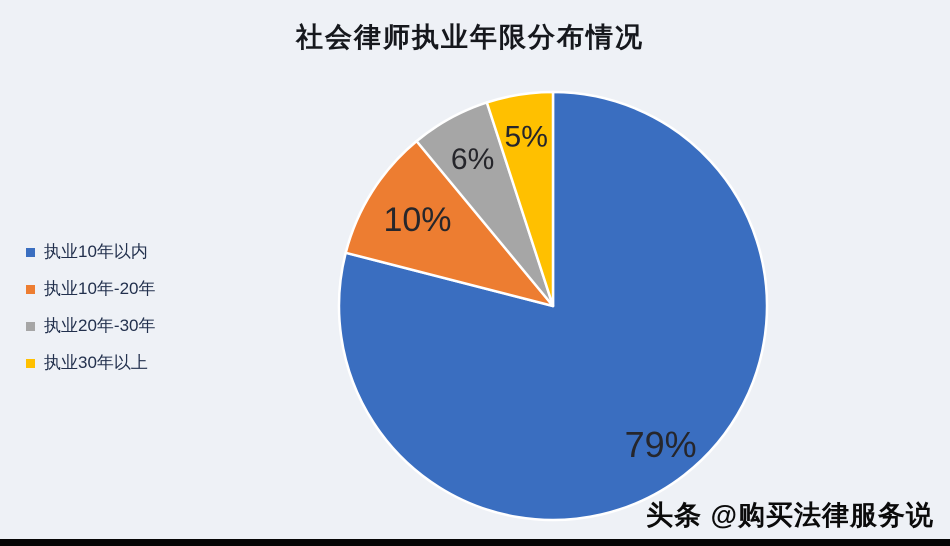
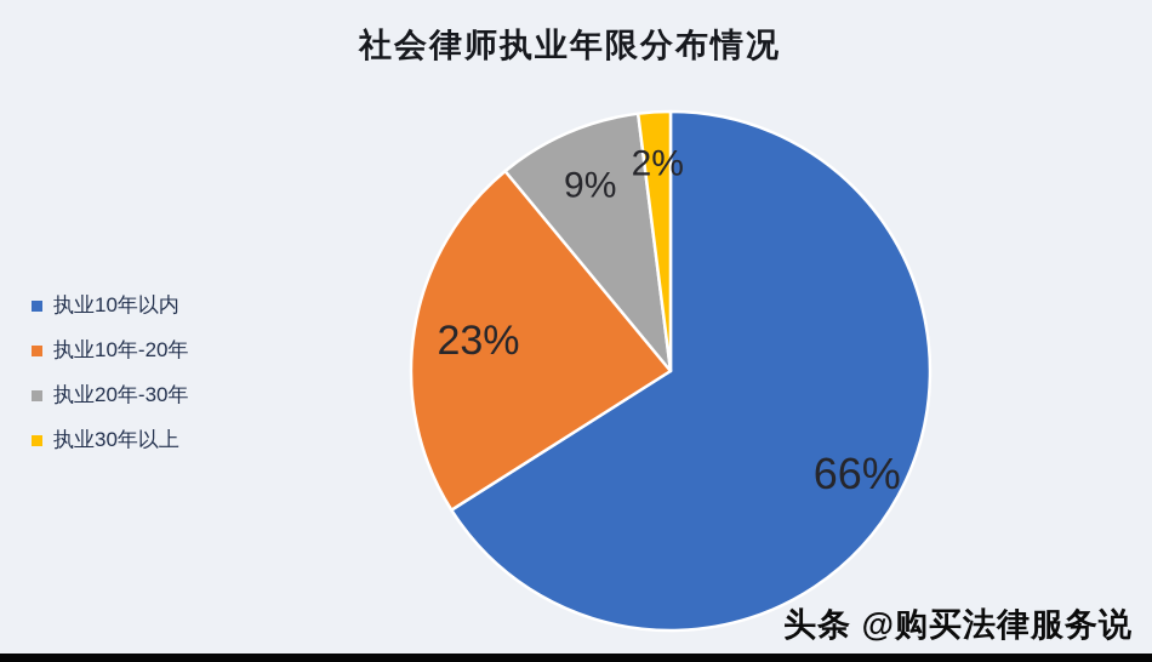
执业10年以内: 79% -> 66%
执业10年-20年: 10% -> 23%
执业20年-30年: 6% -> 9%
执业30年以上: 5% -> 2%
